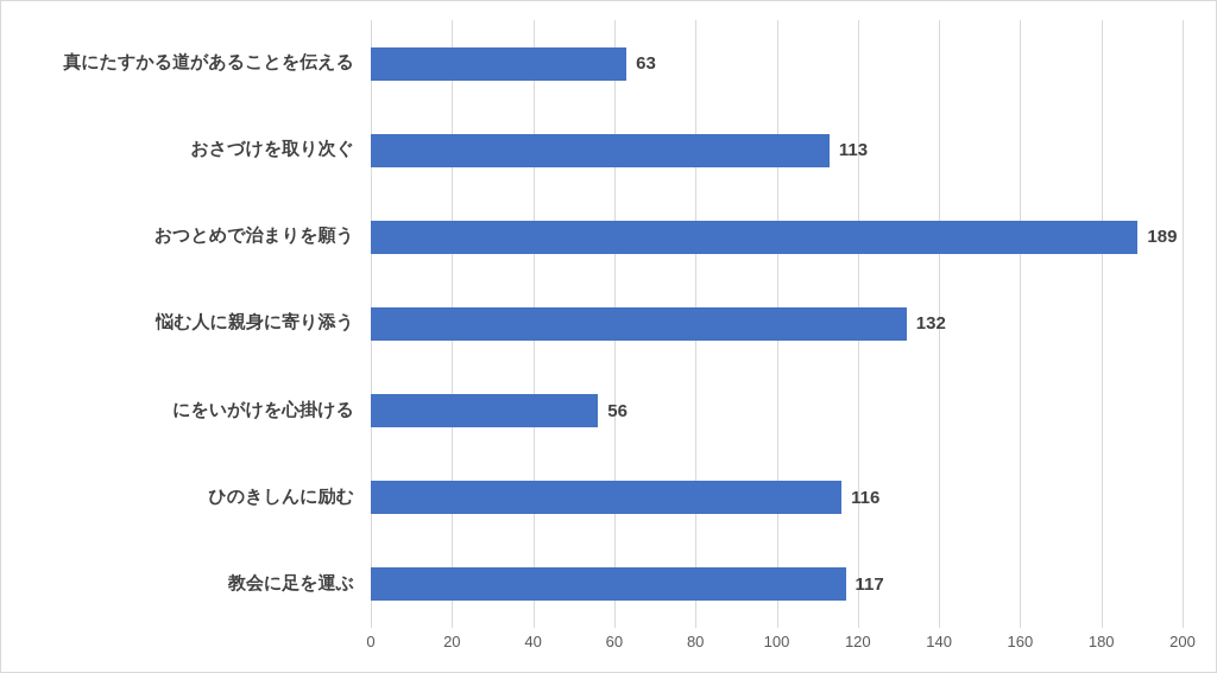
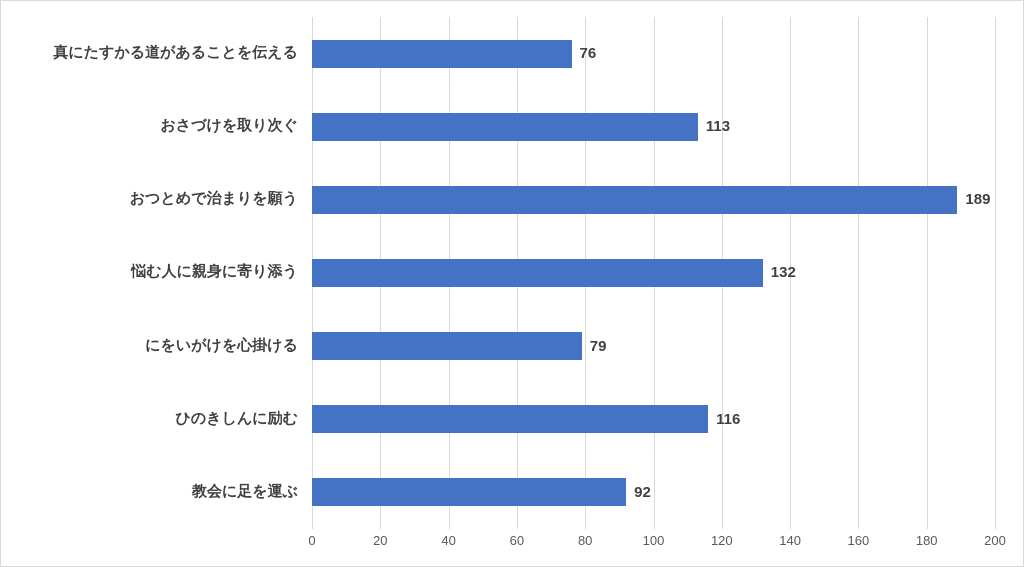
真にたすかる道があることを伝える: 63 -> 76
にをいがけを心掛ける: 56 -> 79
教会に足を運ぶ: 117 -> 92
